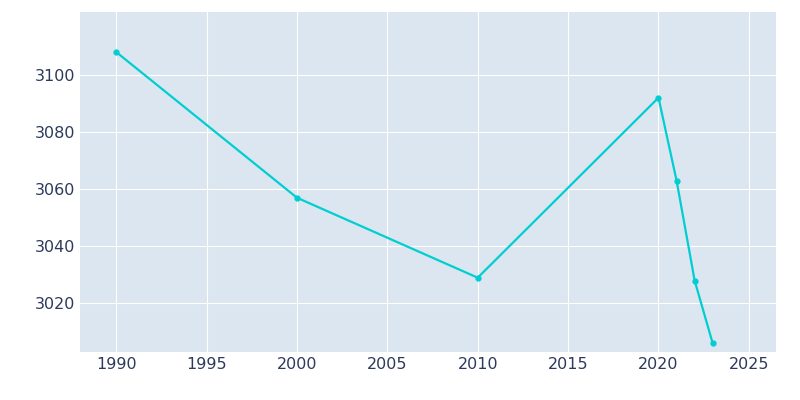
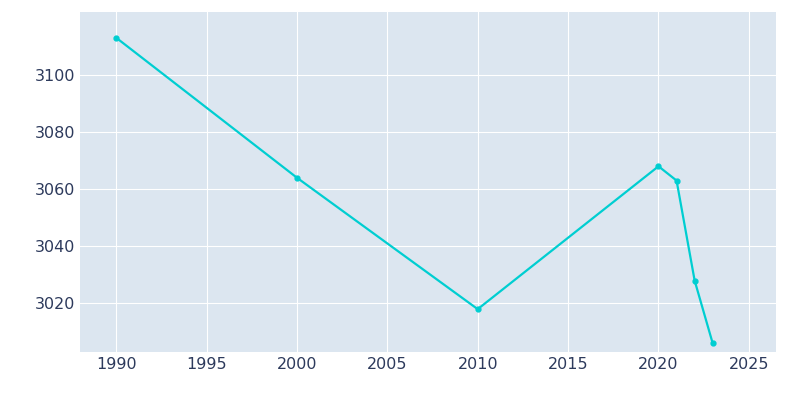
1990: 3108 -> 3113
2000: 3057 -> 3064
2010: 3029 -> 3018
2020: 3092 -> 3068
